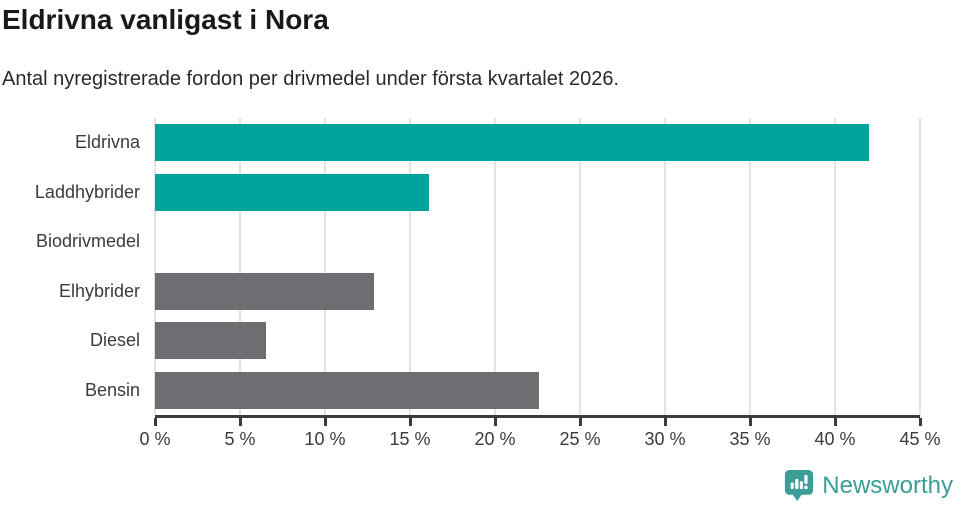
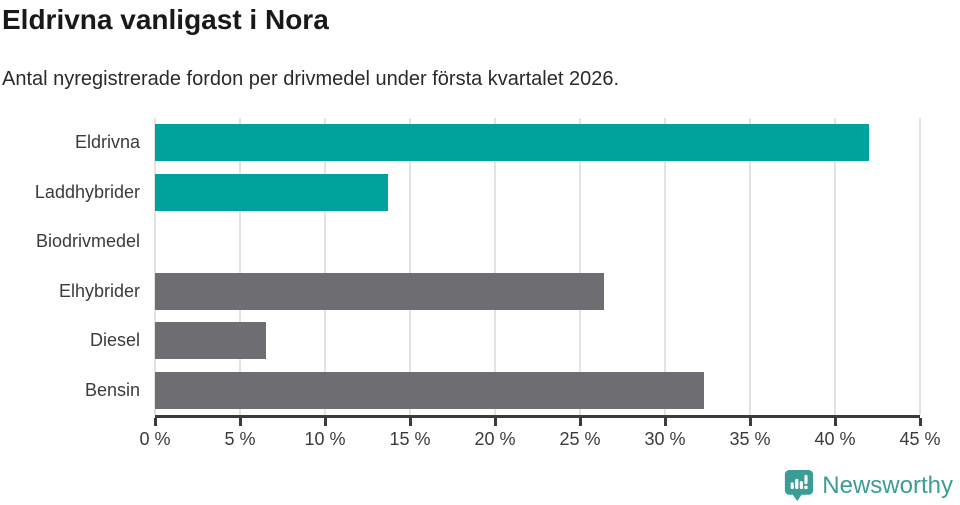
Laddhybrider: 16.1% -> 13.7%
Elhybrider: 12.9% -> 26.4%
Bensin: 22.6% -> 32.3%
